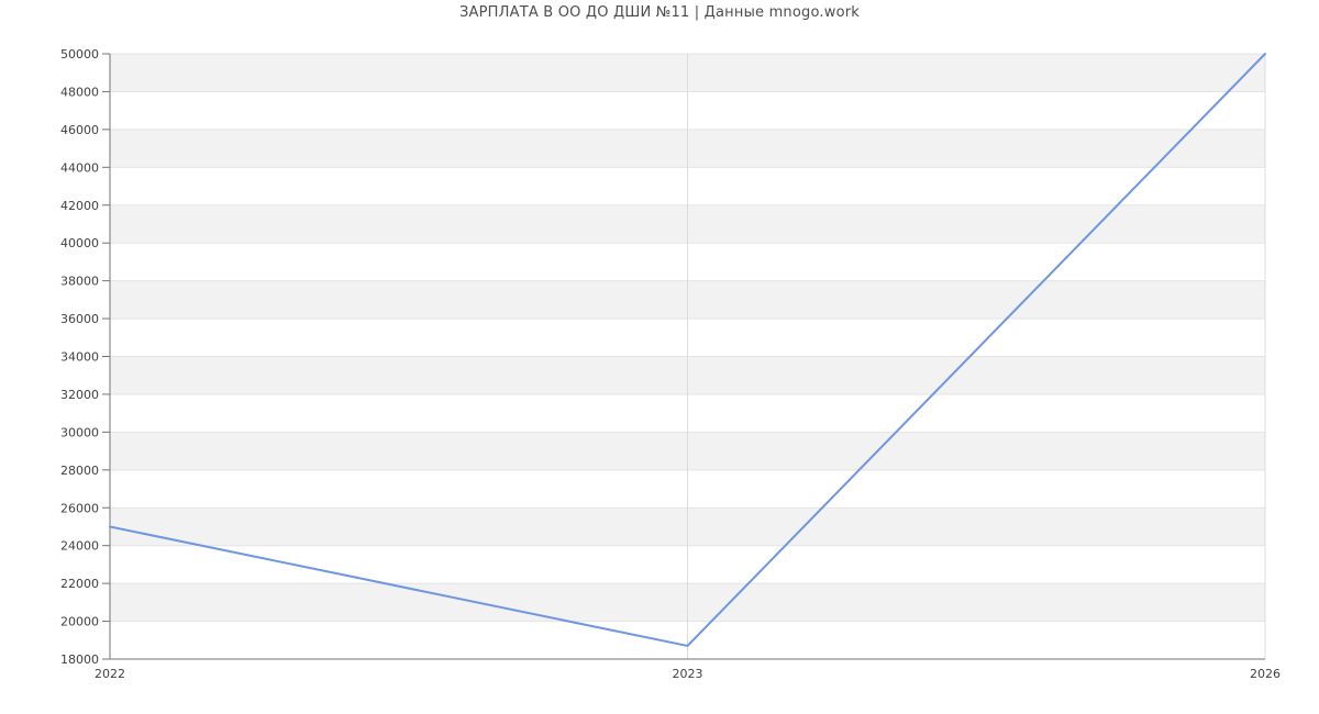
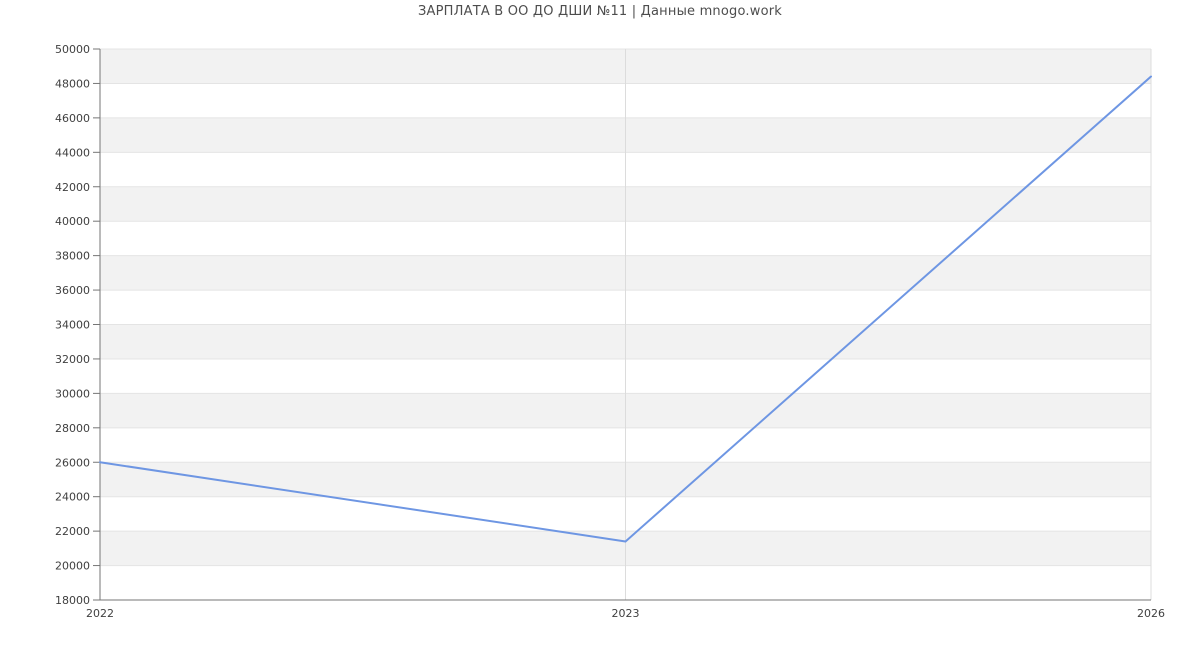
2022: 25000 -> 26000
2023: 18700 -> 21400
2026: 50000 -> 48400
